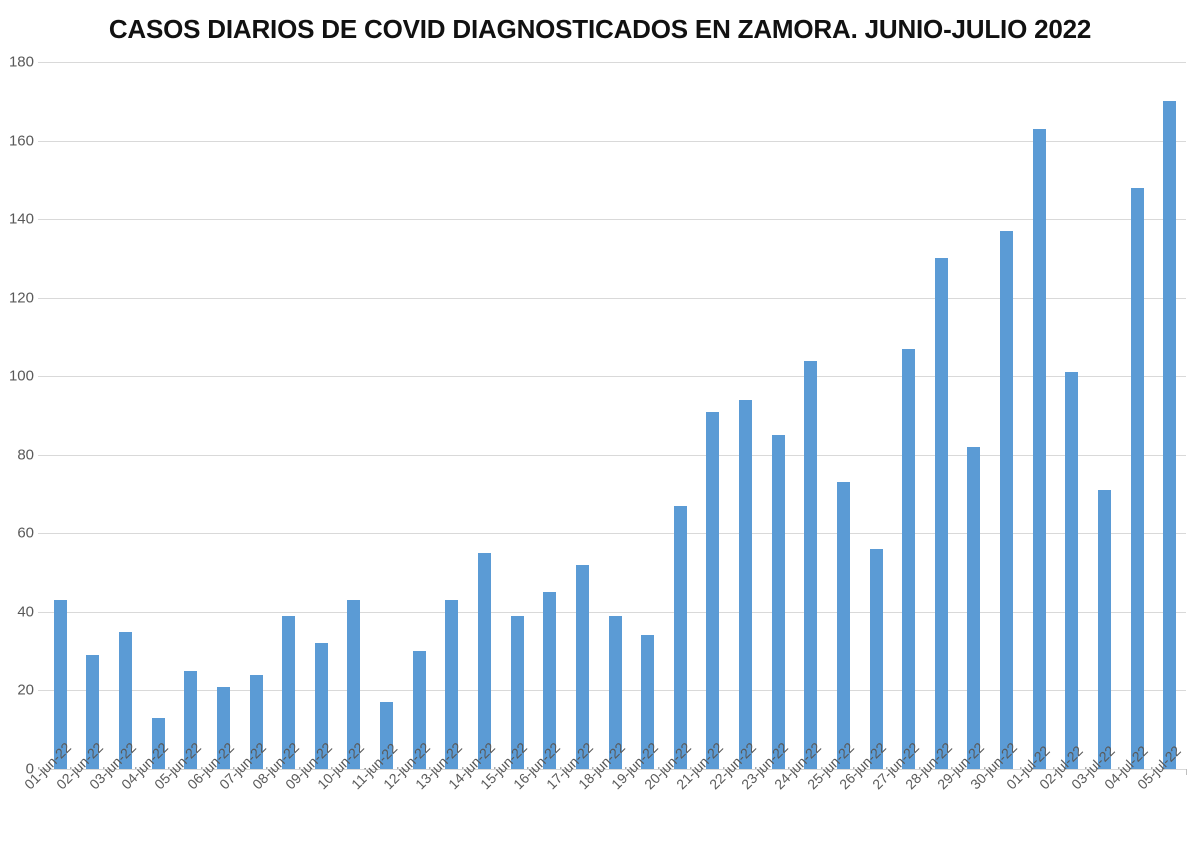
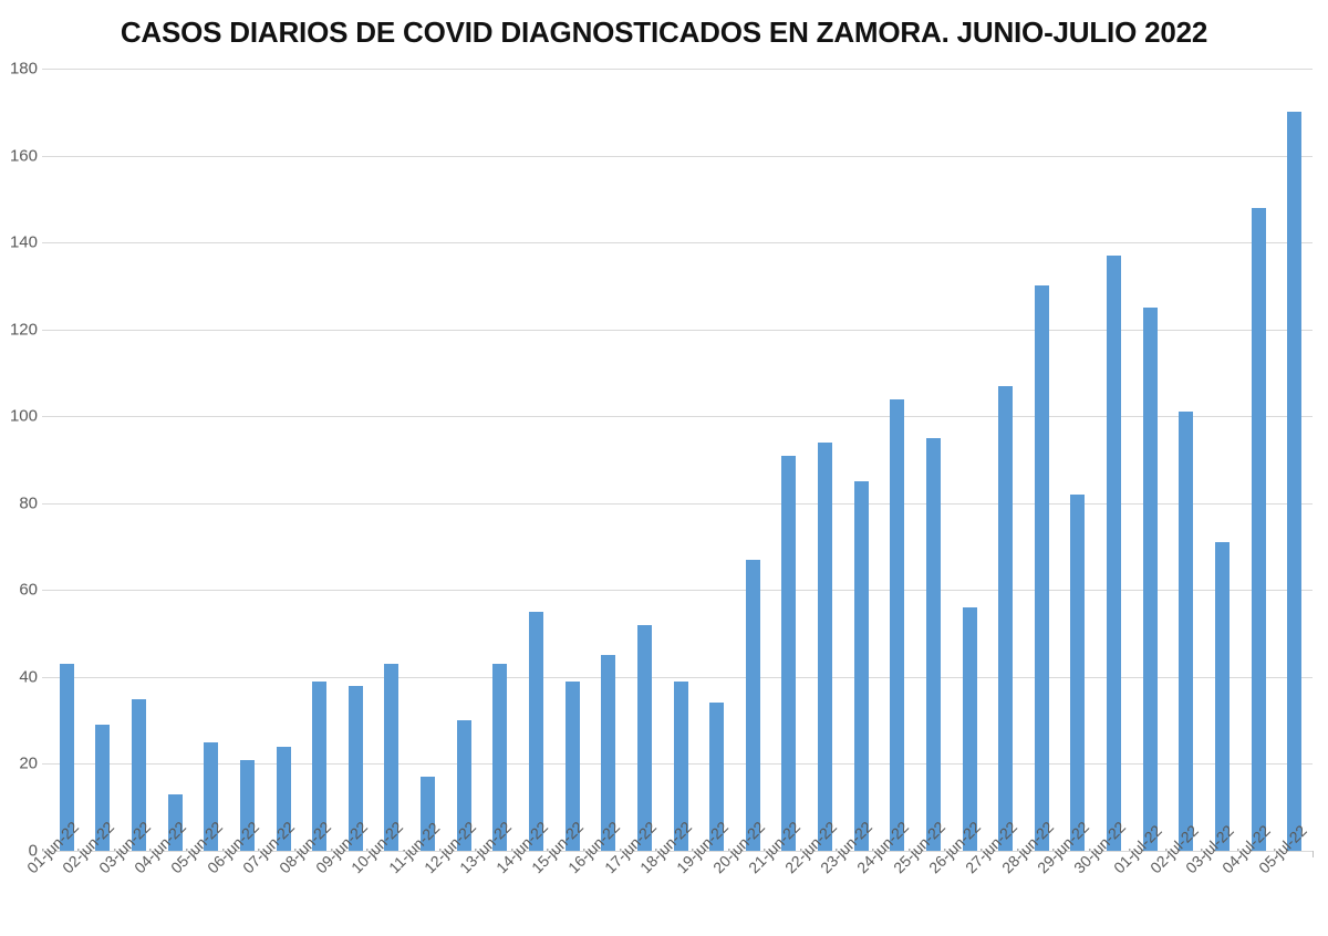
09-jun-22: 32 -> 38
25-jun-22: 73 -> 95
01-jul-22: 163 -> 125
